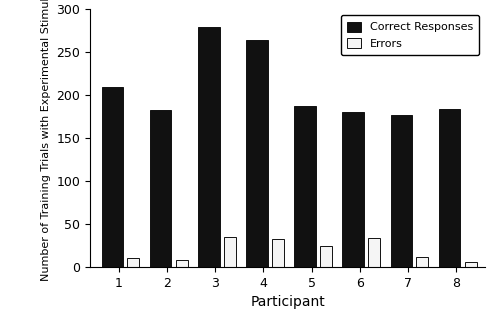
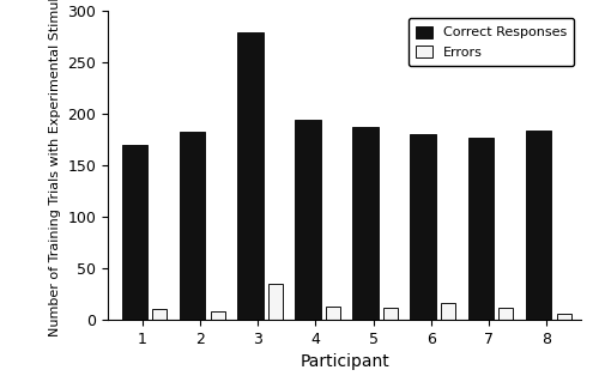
Correct Responses/1: 210 -> 170
Correct Responses/4: 264 -> 195
Errors/4: 32 -> 13
Errors/5: 24 -> 11
Errors/6: 34 -> 16
